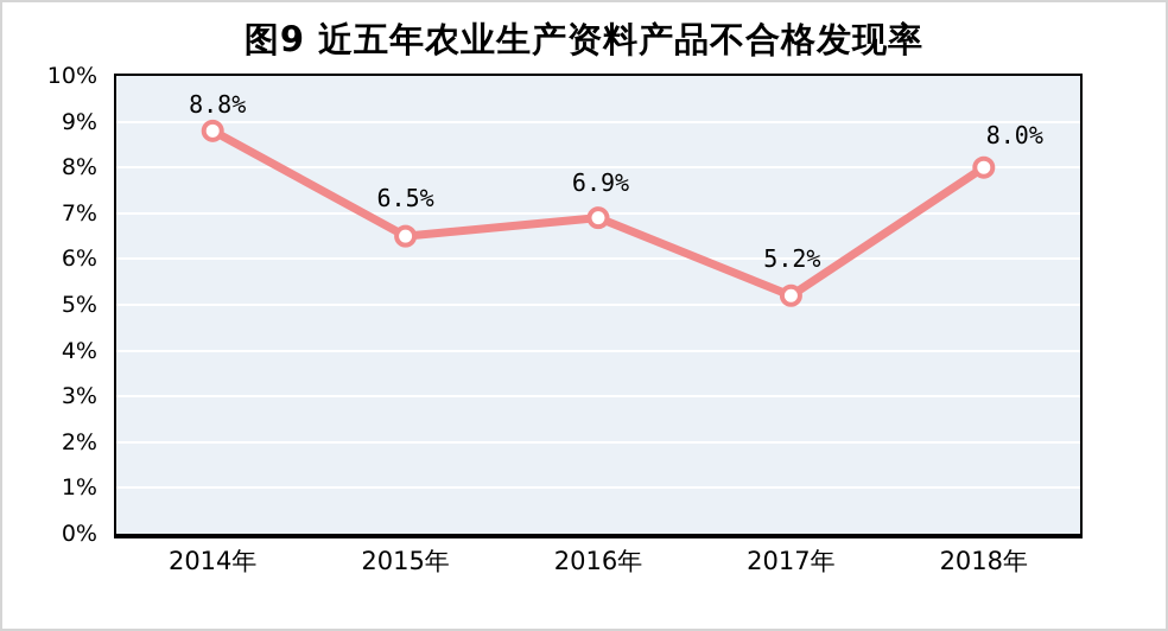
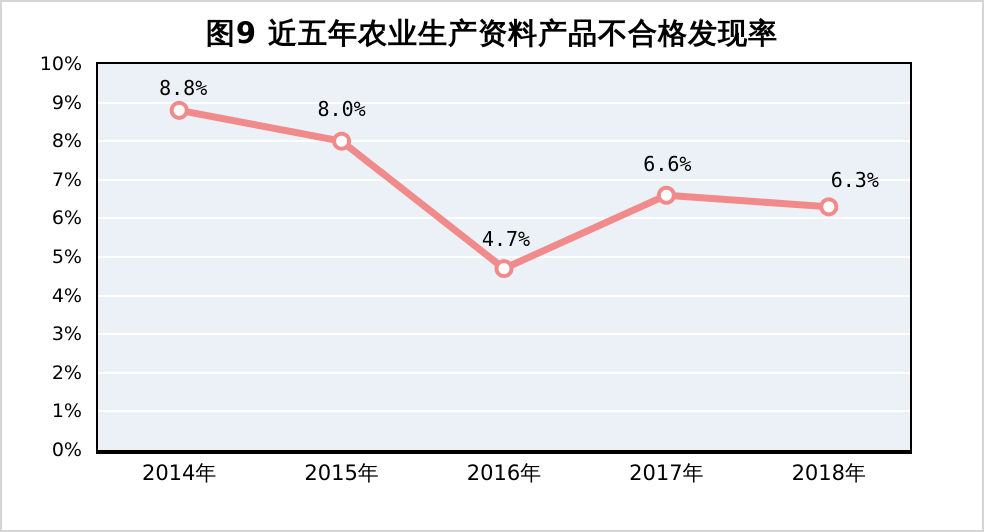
2015年: 6.5% -> 8.0%
2016年: 6.9% -> 4.7%
2017年: 5.2% -> 6.6%
2018年: 8.0% -> 6.3%
